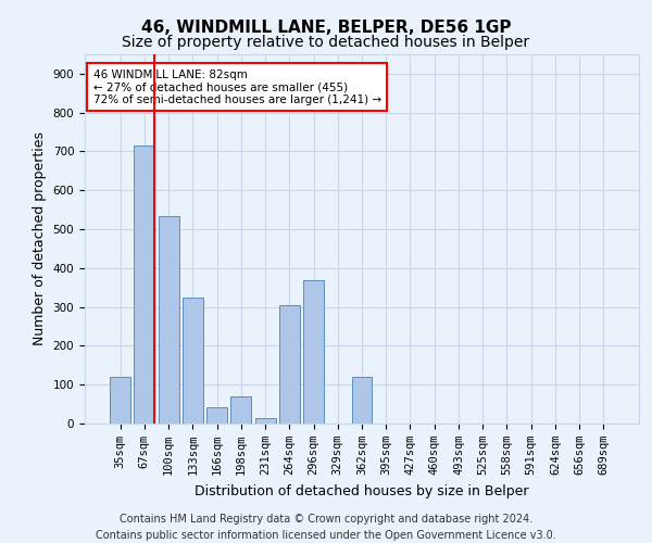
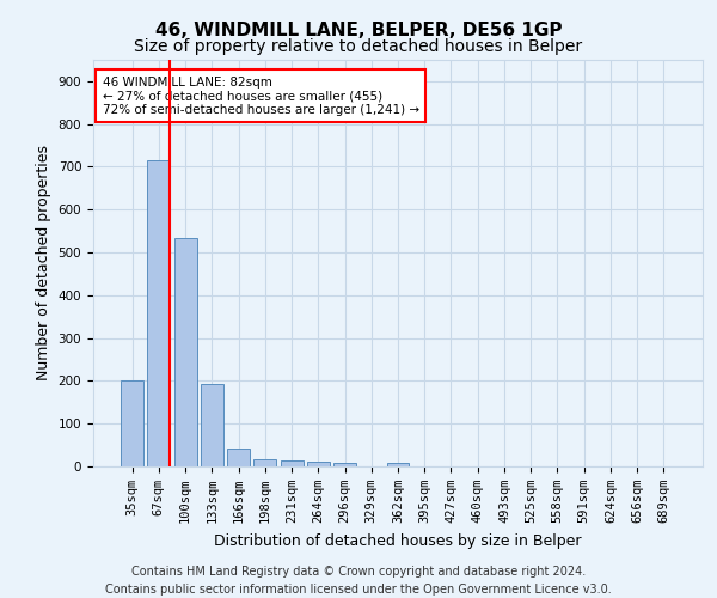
35sqm: 120 -> 200
133sqm: 325 -> 192
198sqm: 70 -> 18
264sqm: 305 -> 10
296sqm: 370 -> 7
362sqm: 120 -> 8
